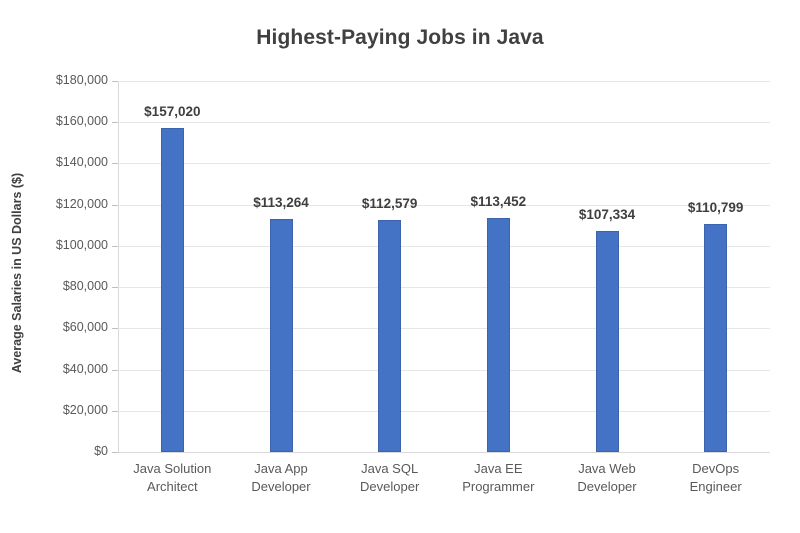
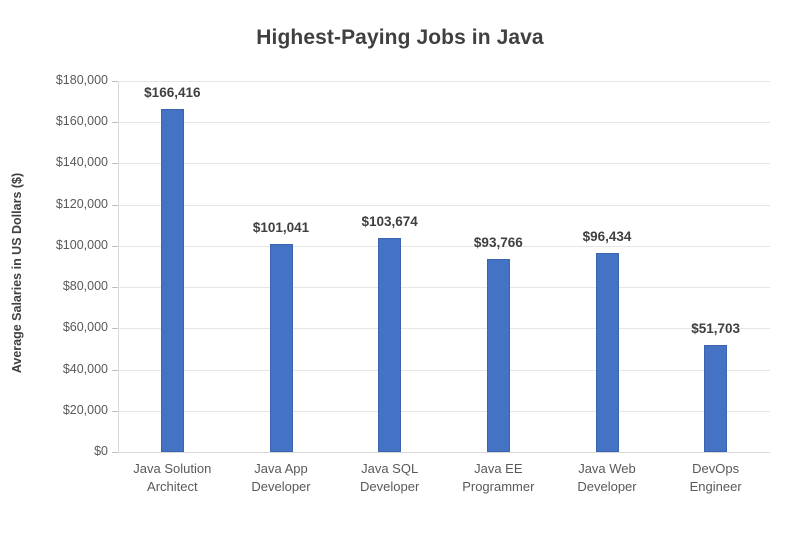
Java Solution Architect: $157,020 -> $166,416
Java App Developer: $113,264 -> $101,041
Java SQL Developer: $112,579 -> $103,674
Java EE Programmer: $113,452 -> $93,766
Java Web Developer: $107,334 -> $96,434
DevOps Engineer: $110,799 -> $51,703
